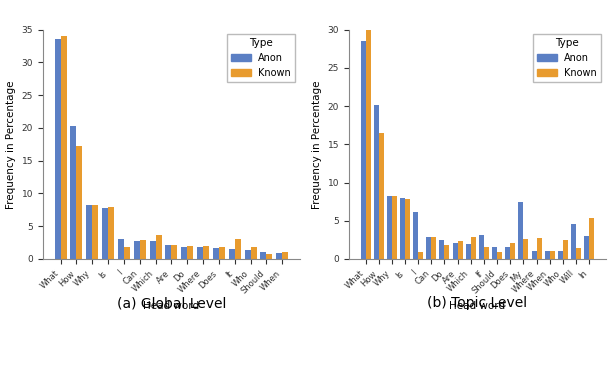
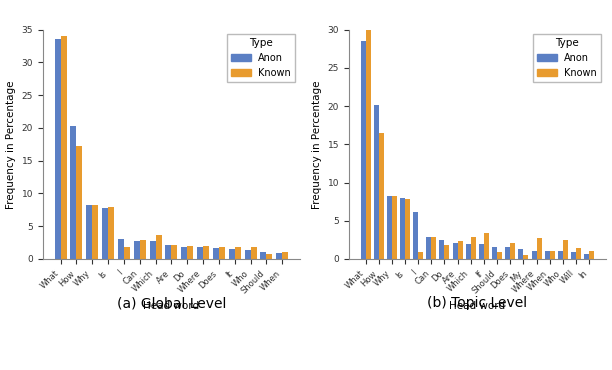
Known/It: 3.0 -> 1.8
Anon/If: 3.2 -> 1.9
Known/If: 1.6 -> 3.4
Anon/My: 7.4 -> 1.3
Known/My: 2.6 -> 0.5
Anon/Will: 4.6 -> 0.9
Anon/In: 3.0 -> 0.7
Known/In: 5.4 -> 1.1
